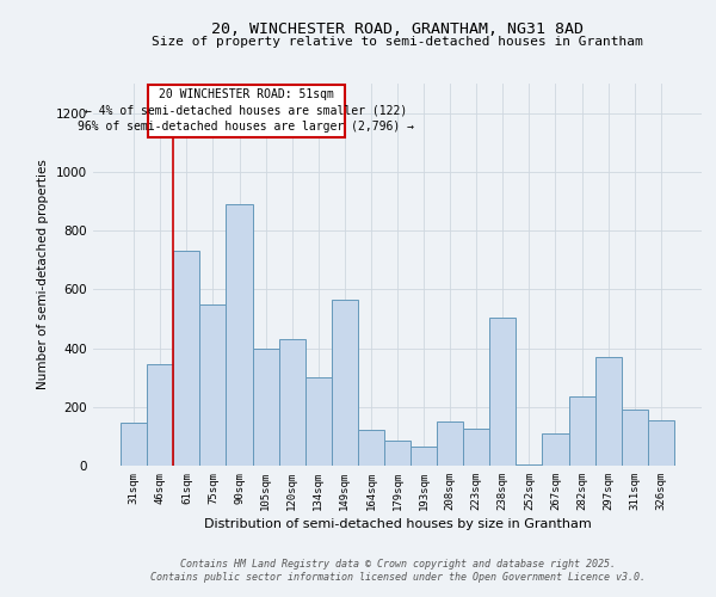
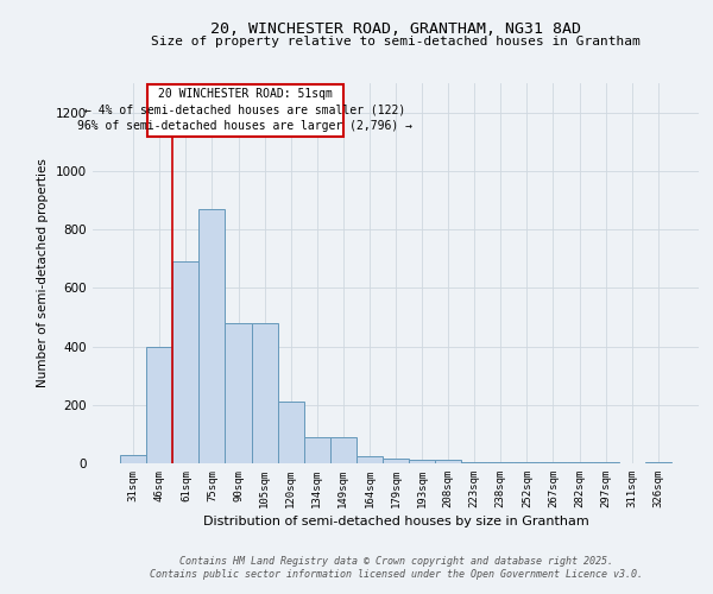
31sqm: 145 -> 30
46sqm: 345 -> 400
61sqm: 730 -> 690
75sqm: 550 -> 870
90sqm: 890 -> 480
105sqm: 400 -> 480
120sqm: 430 -> 210
134sqm: 300 -> 90
149sqm: 565 -> 90
164sqm: 120 -> 25
179sqm: 85 -> 18
193sqm: 65 -> 12
208sqm: 150 -> 12
223sqm: 125 -> 5
238sqm: 505 -> 5
267sqm: 110 -> 3
282sqm: 235 -> 3
297sqm: 370 -> 3
311sqm: 190 -> 2
326sqm: 155 -> 3
